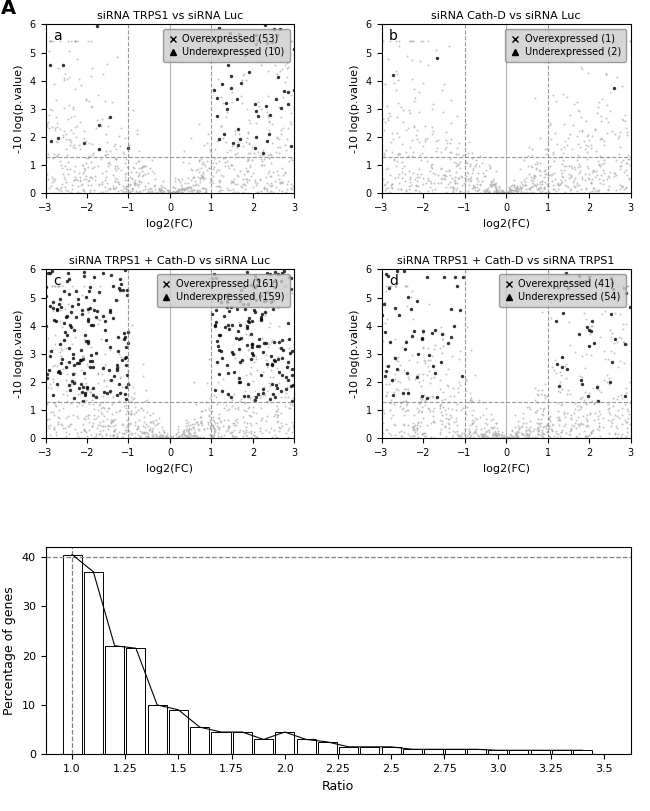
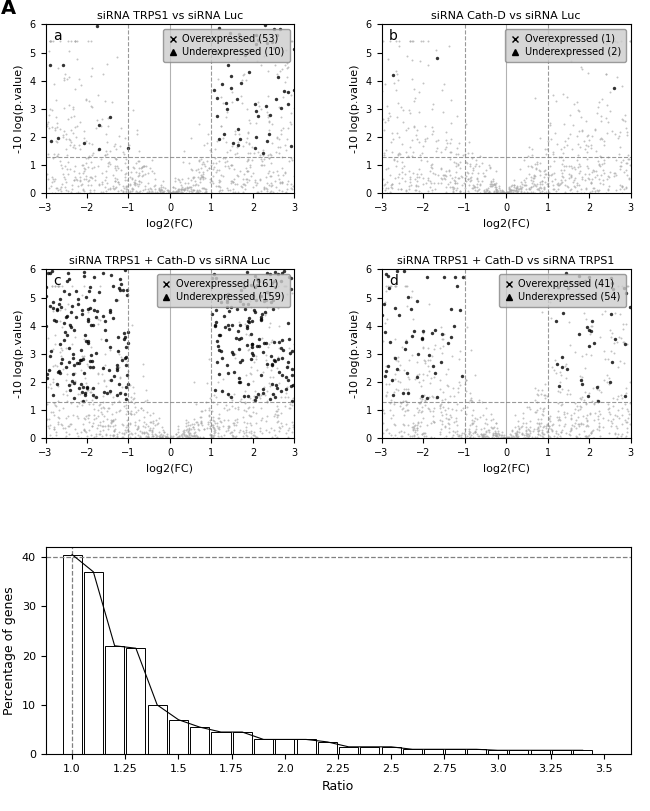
1.5: 9.0 -> 7.0
2.0: 4.5 -> 3.0
